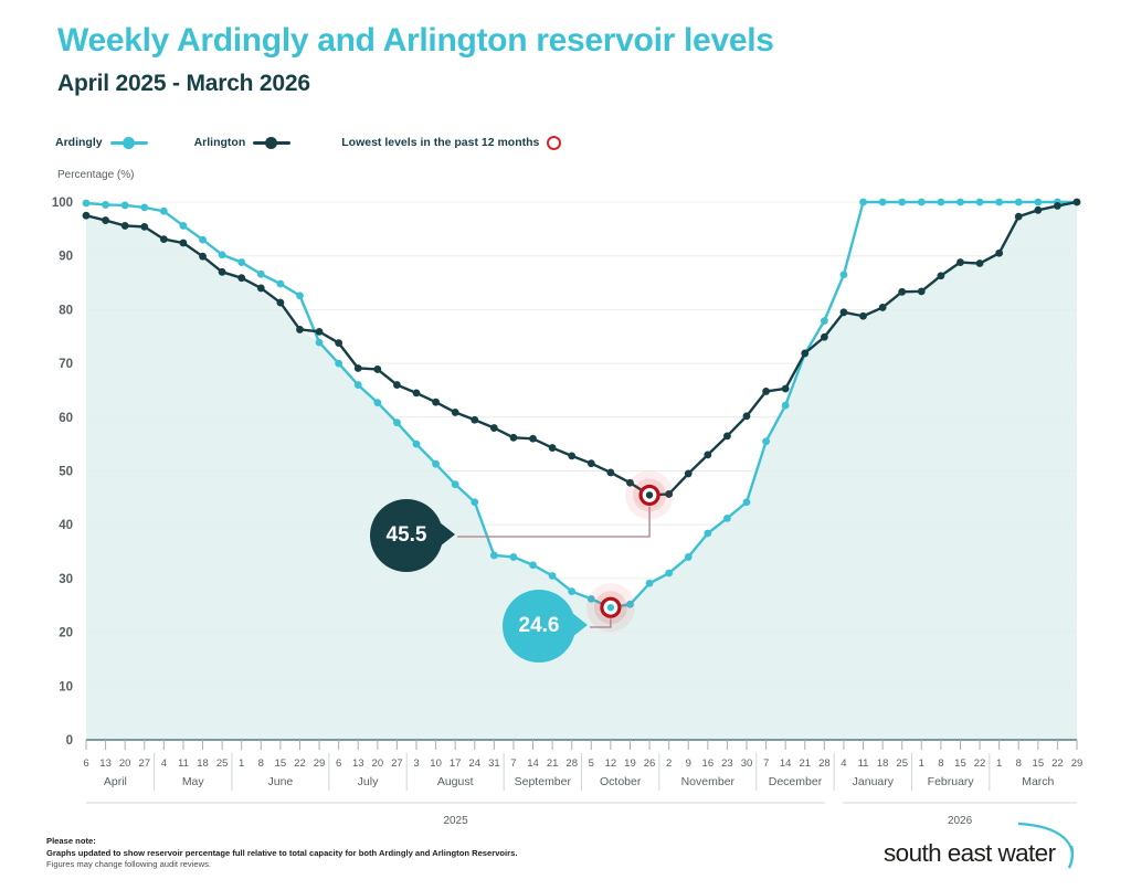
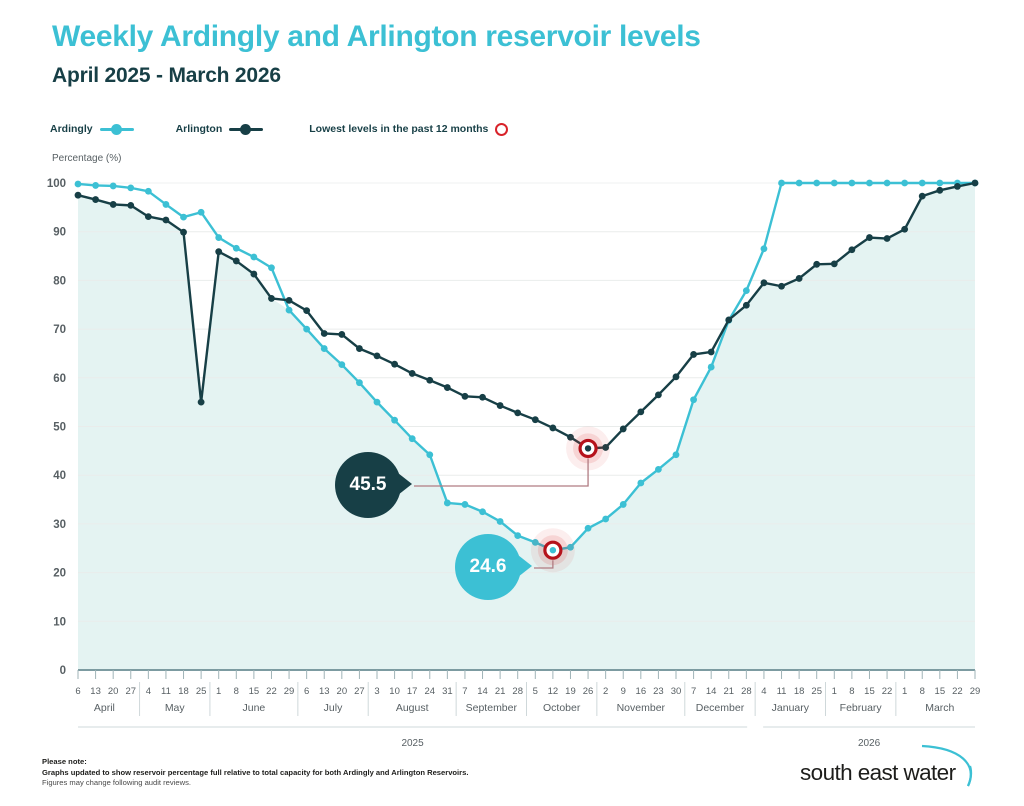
Ardingly/25 May: 90 -> 94
Arlington/25 May: 87 -> 55
